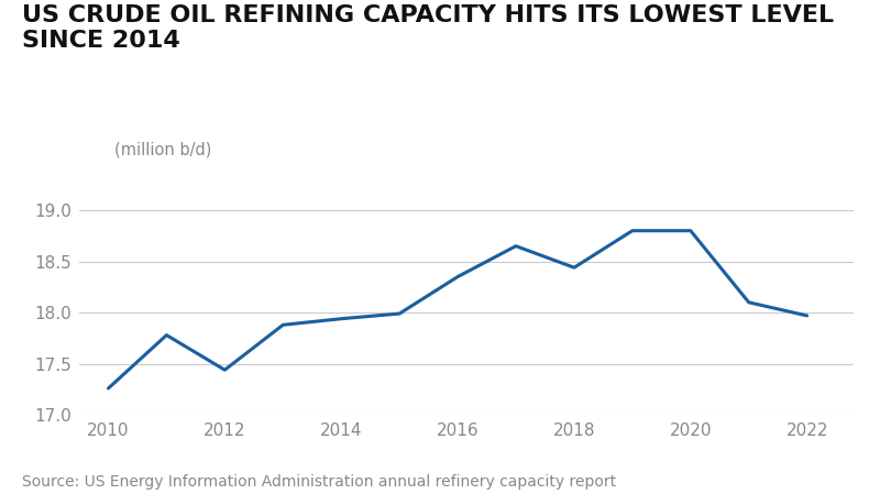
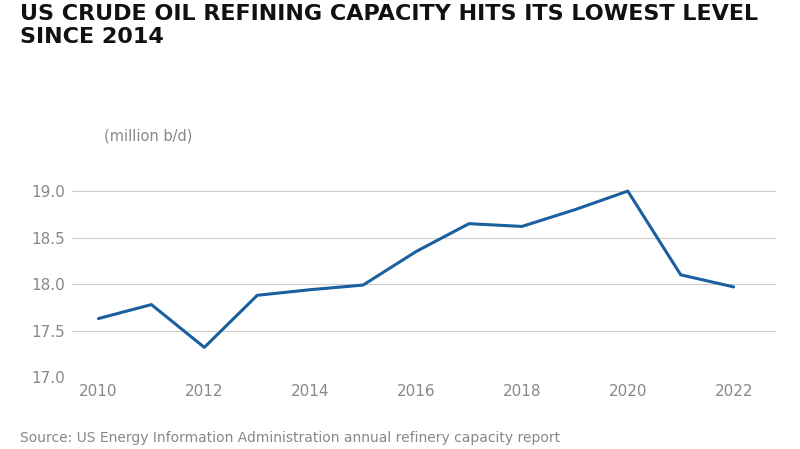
2010: 17.26 -> 17.63
2012: 17.44 -> 17.32
2018: 18.44 -> 18.62
2020: 18.80 -> 19.00
